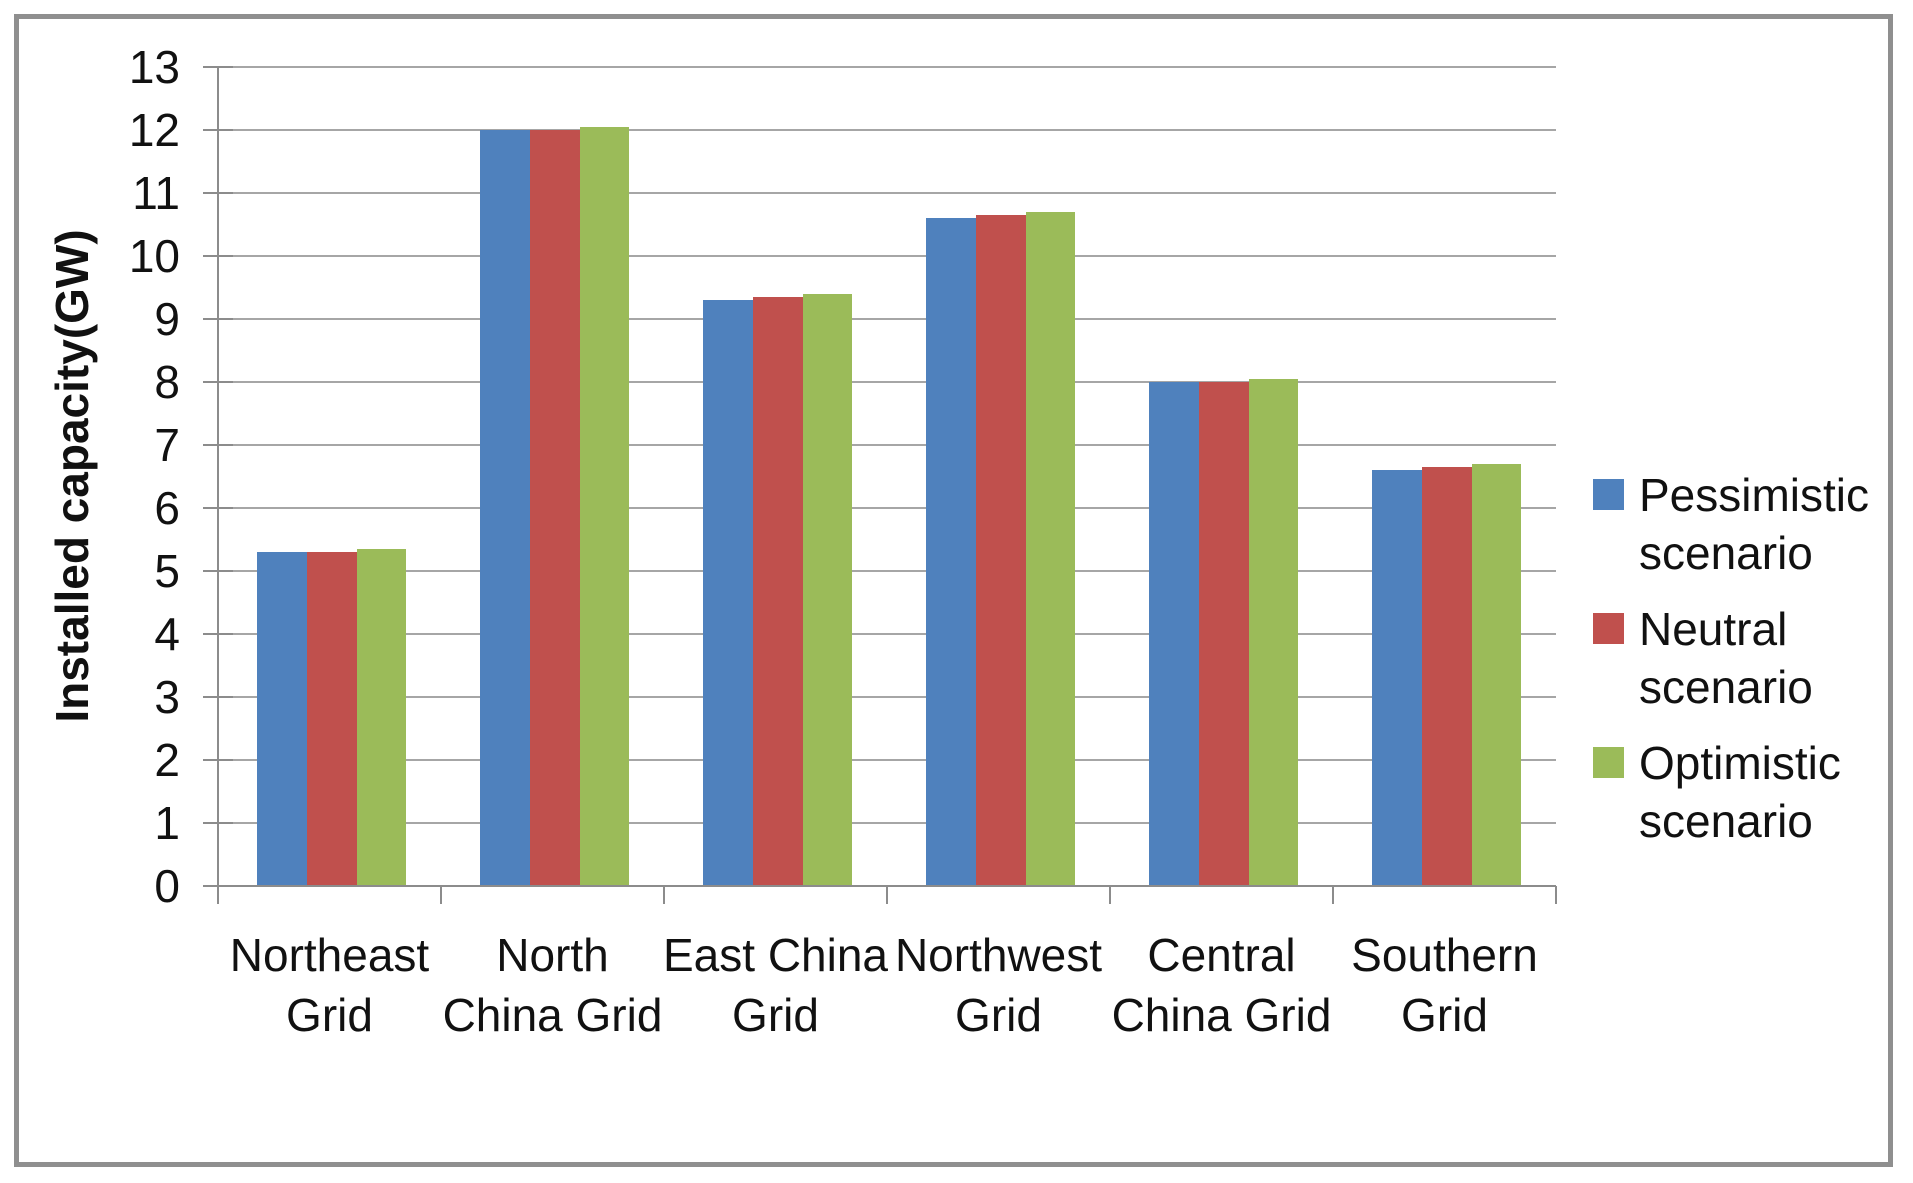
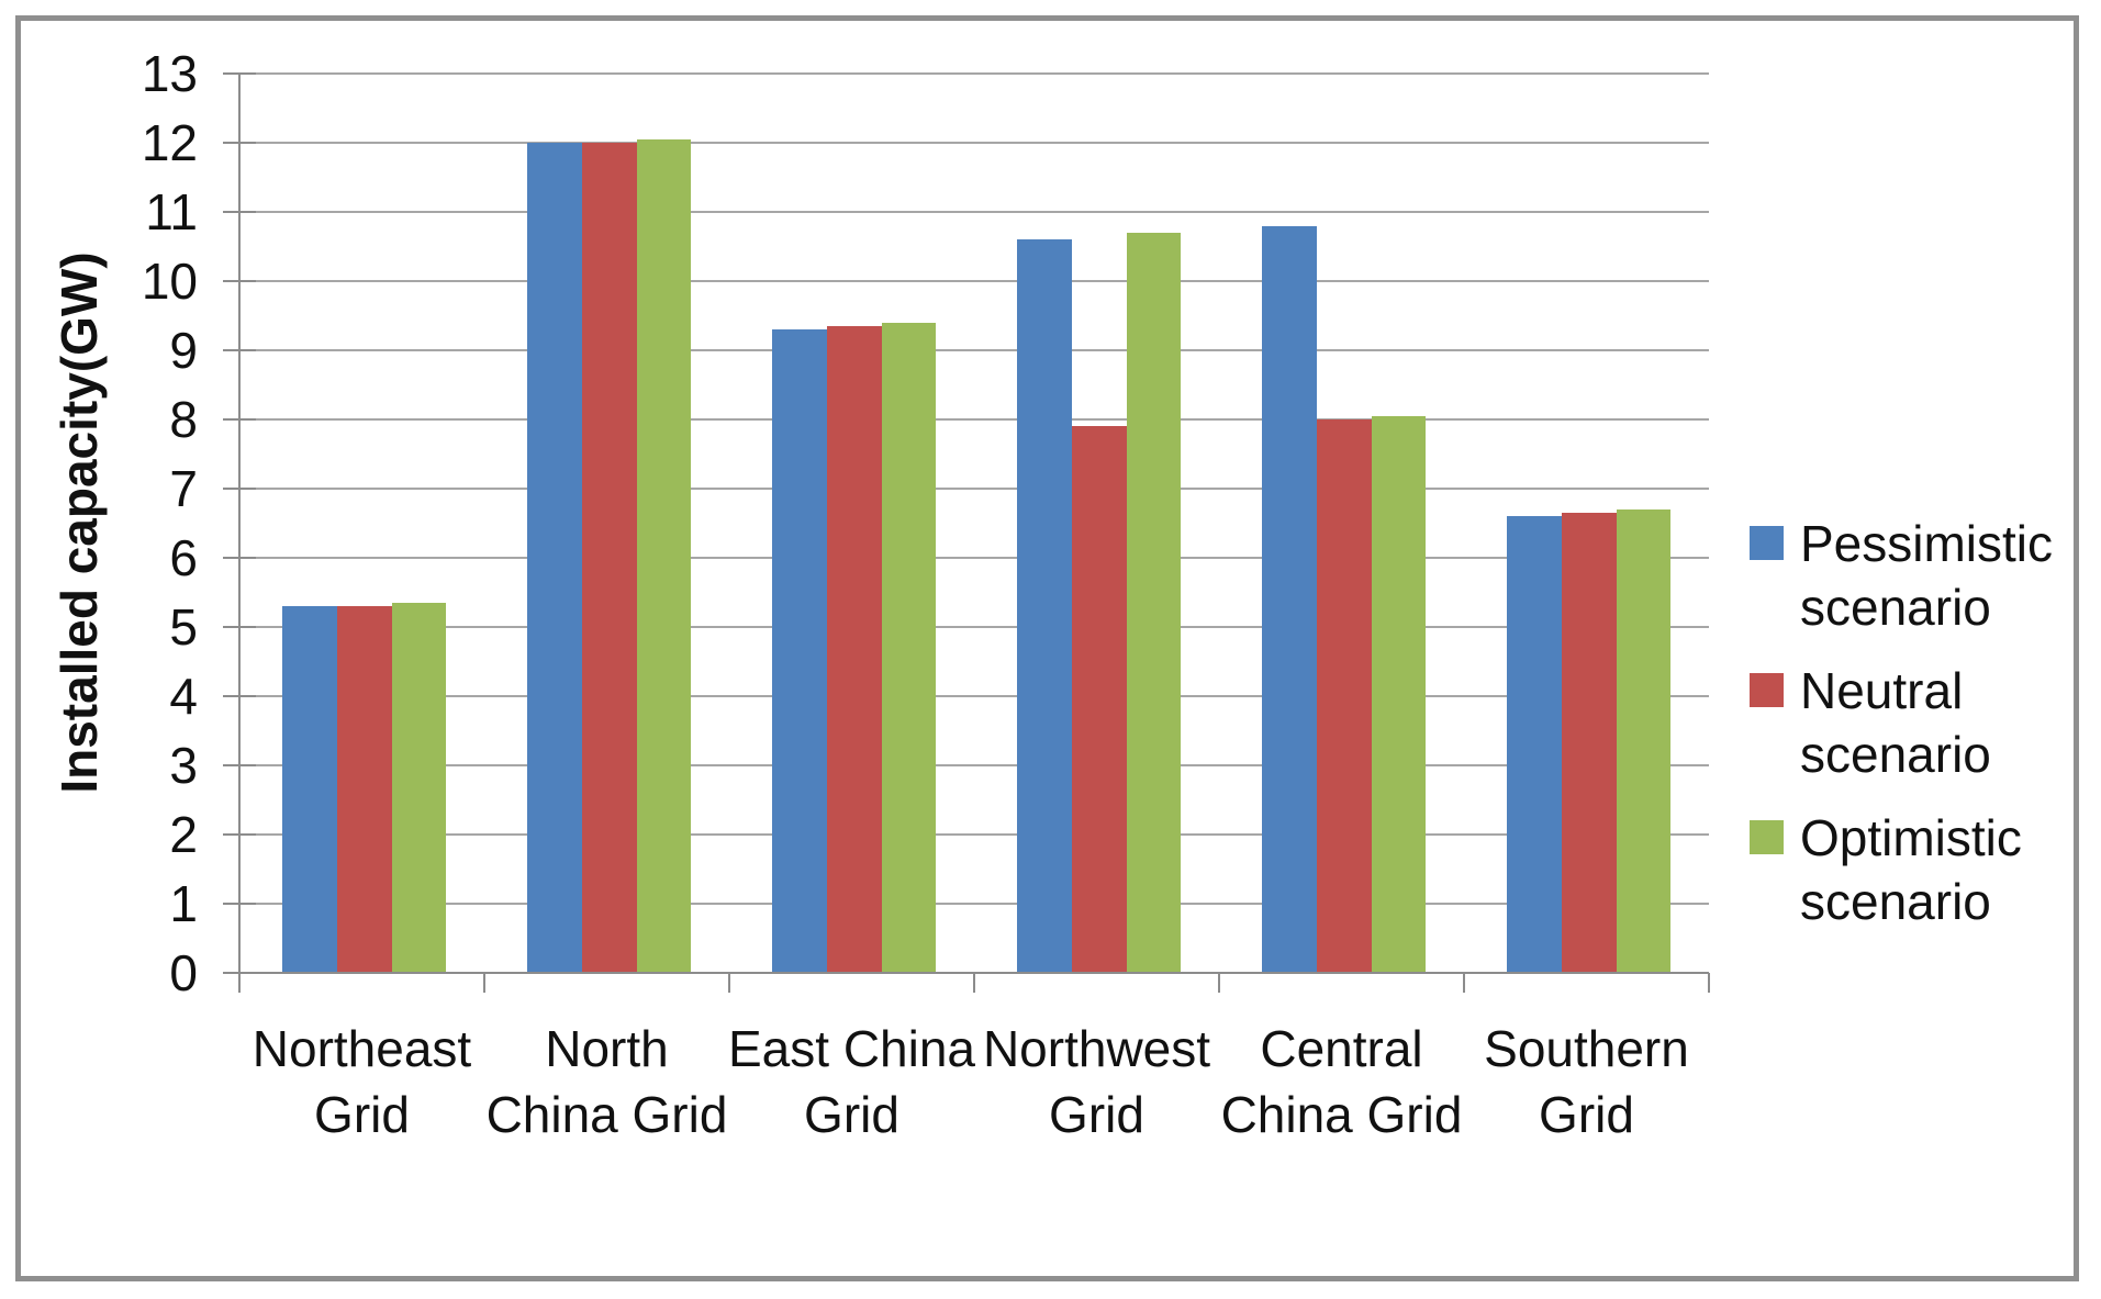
Neutral scenario/Northwest Grid: 10.7 -> 7.9
Pessimistic scenario/Central China Grid: 8.0 -> 10.8
